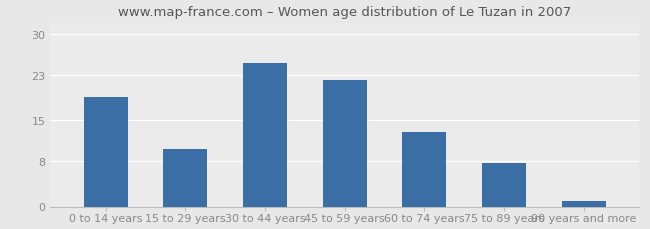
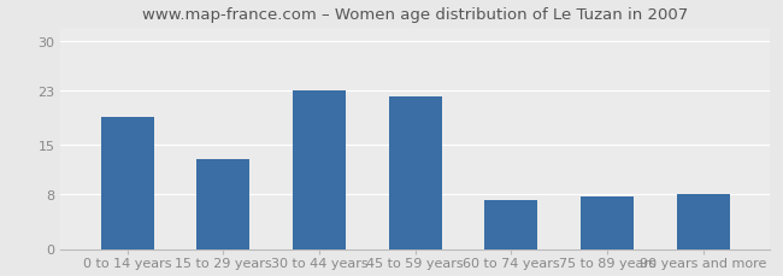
15 to 29 years: 10.0 -> 13.0
30 to 44 years: 25.0 -> 23.0
60 to 74 years: 13.0 -> 7.0
90 years and more: 1.0 -> 8.0
